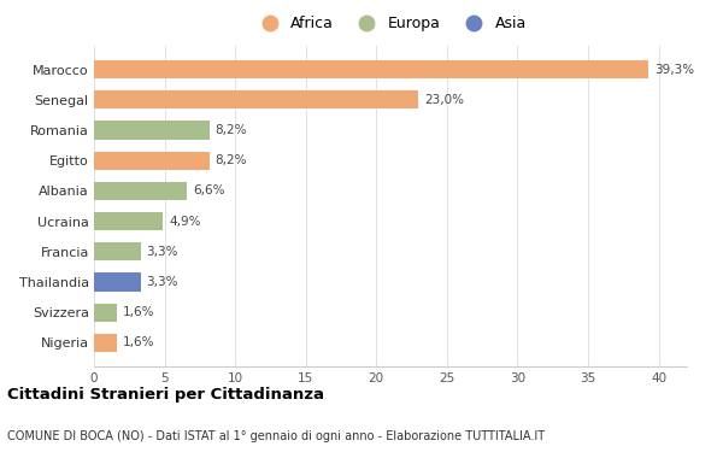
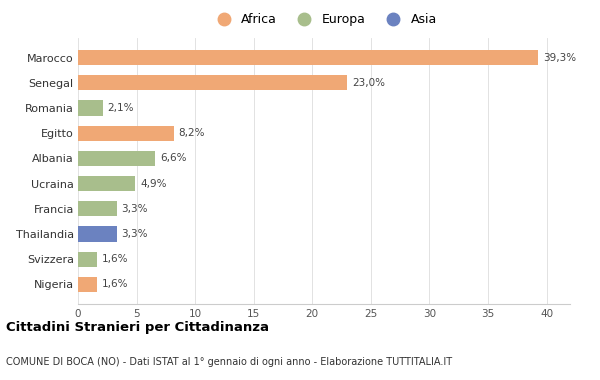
Romania: 8,2% -> 2,1%
